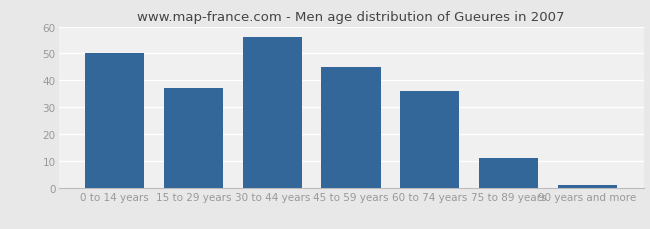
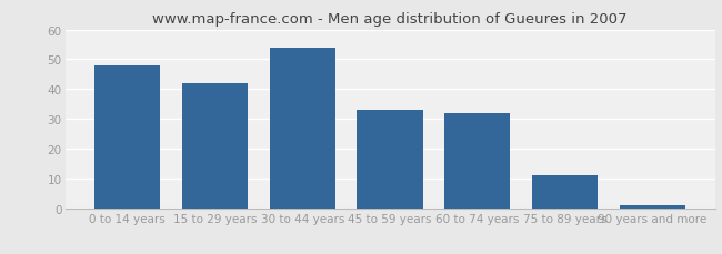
0 to 14 years: 50 -> 48
15 to 29 years: 37 -> 42
30 to 44 years: 56 -> 54
45 to 59 years: 45 -> 33
60 to 74 years: 36 -> 32
